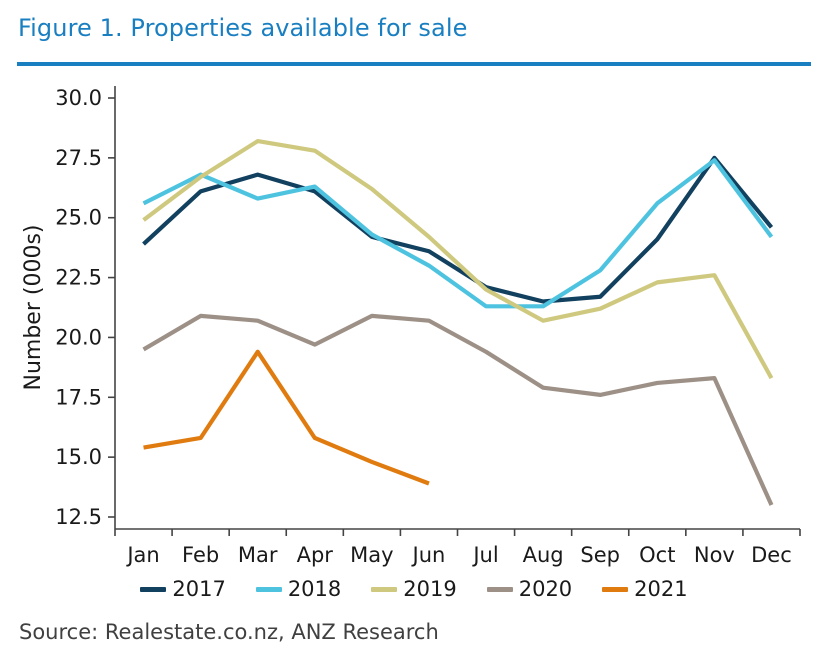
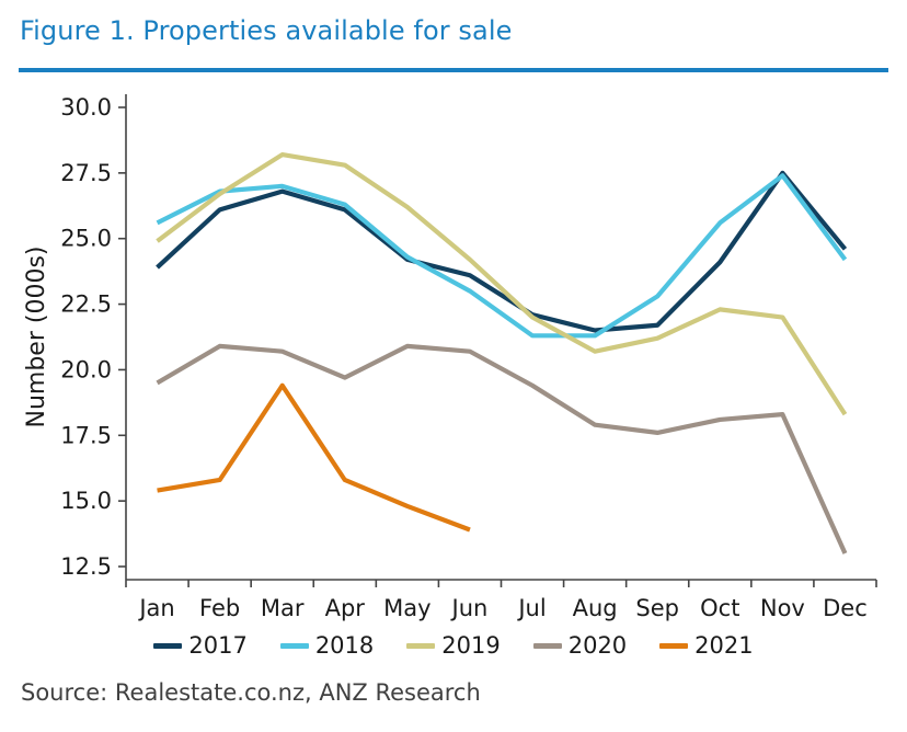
2018/Mar: 25.8 -> 27.0
2019/Nov: 22.6 -> 22.0
